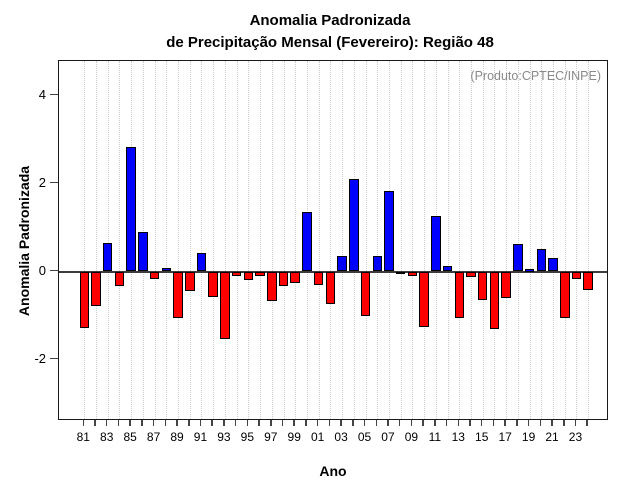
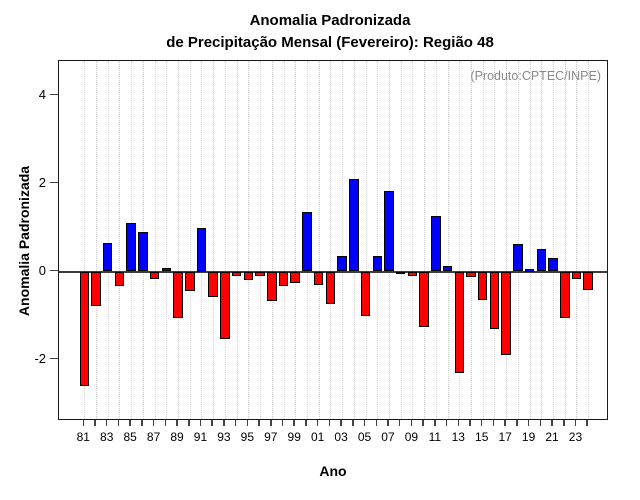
81: -1.3 -> -2.6
85: 2.8 -> 1.1
91: 0.4 -> 1.0
13: -1.1 -> -2.3
17: -0.6 -> -1.9
